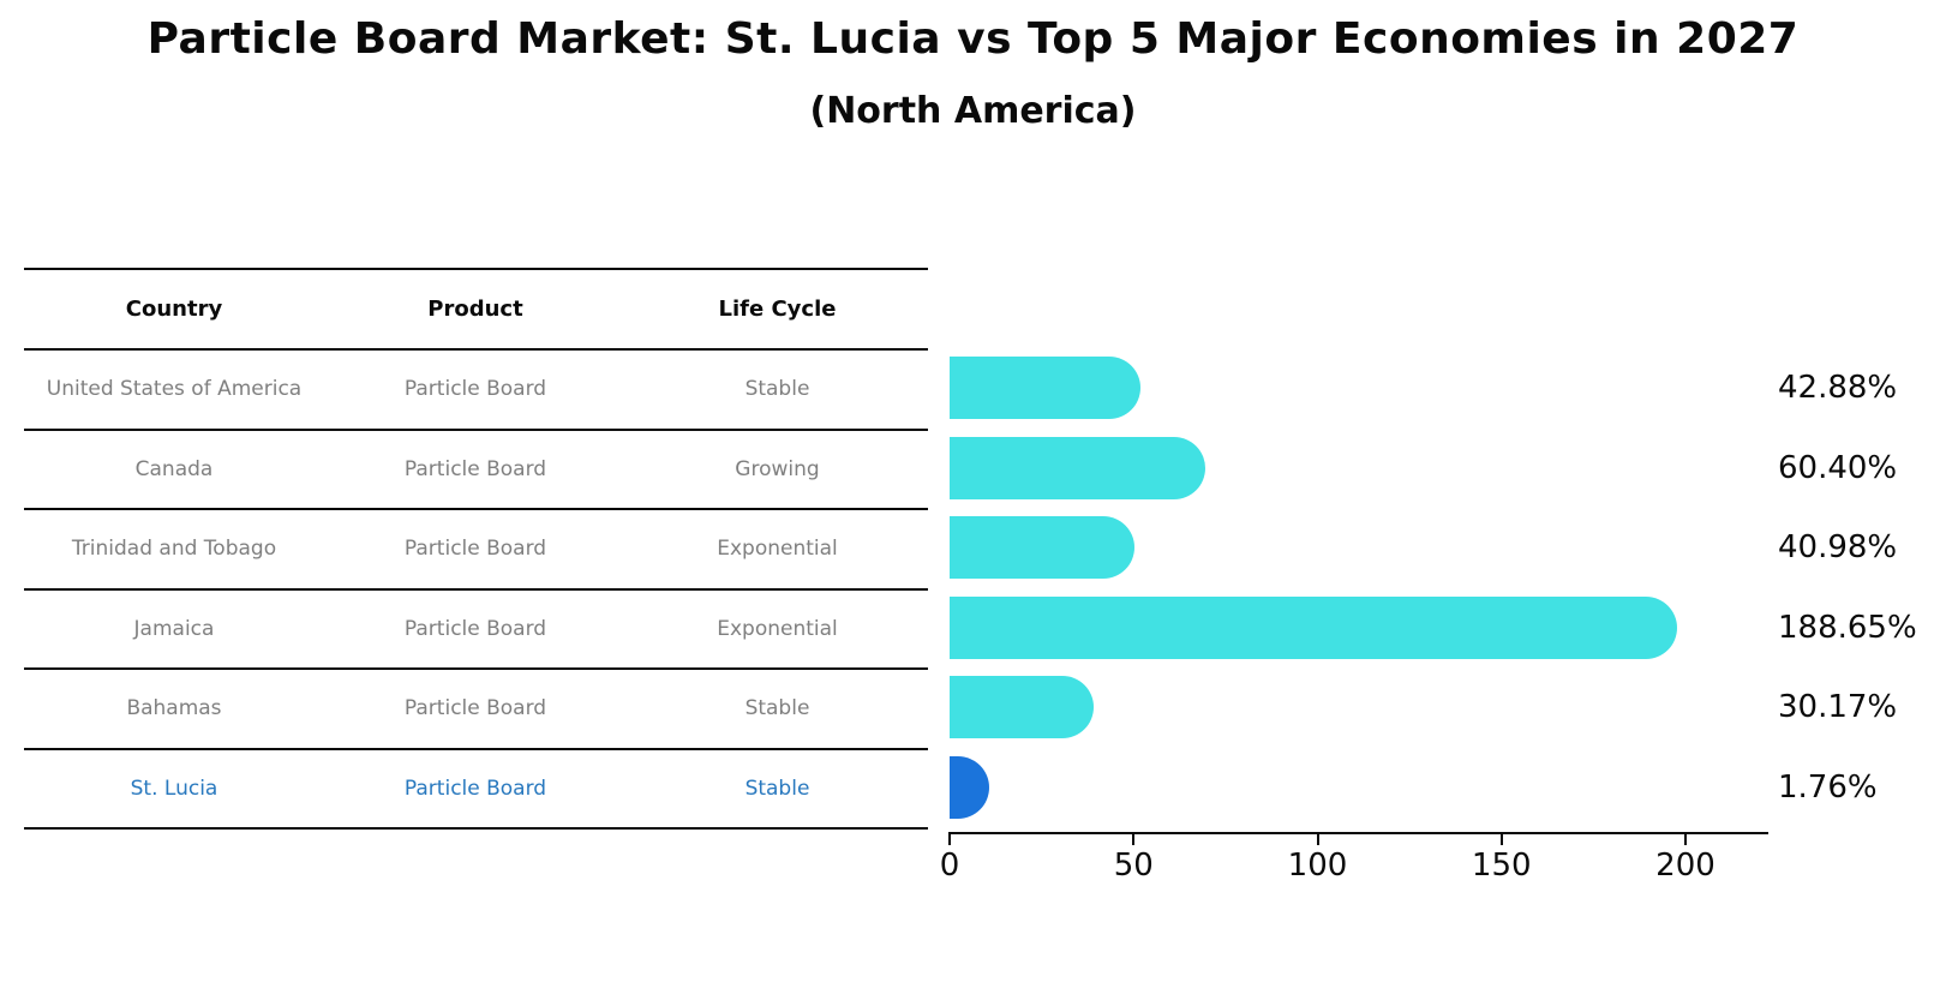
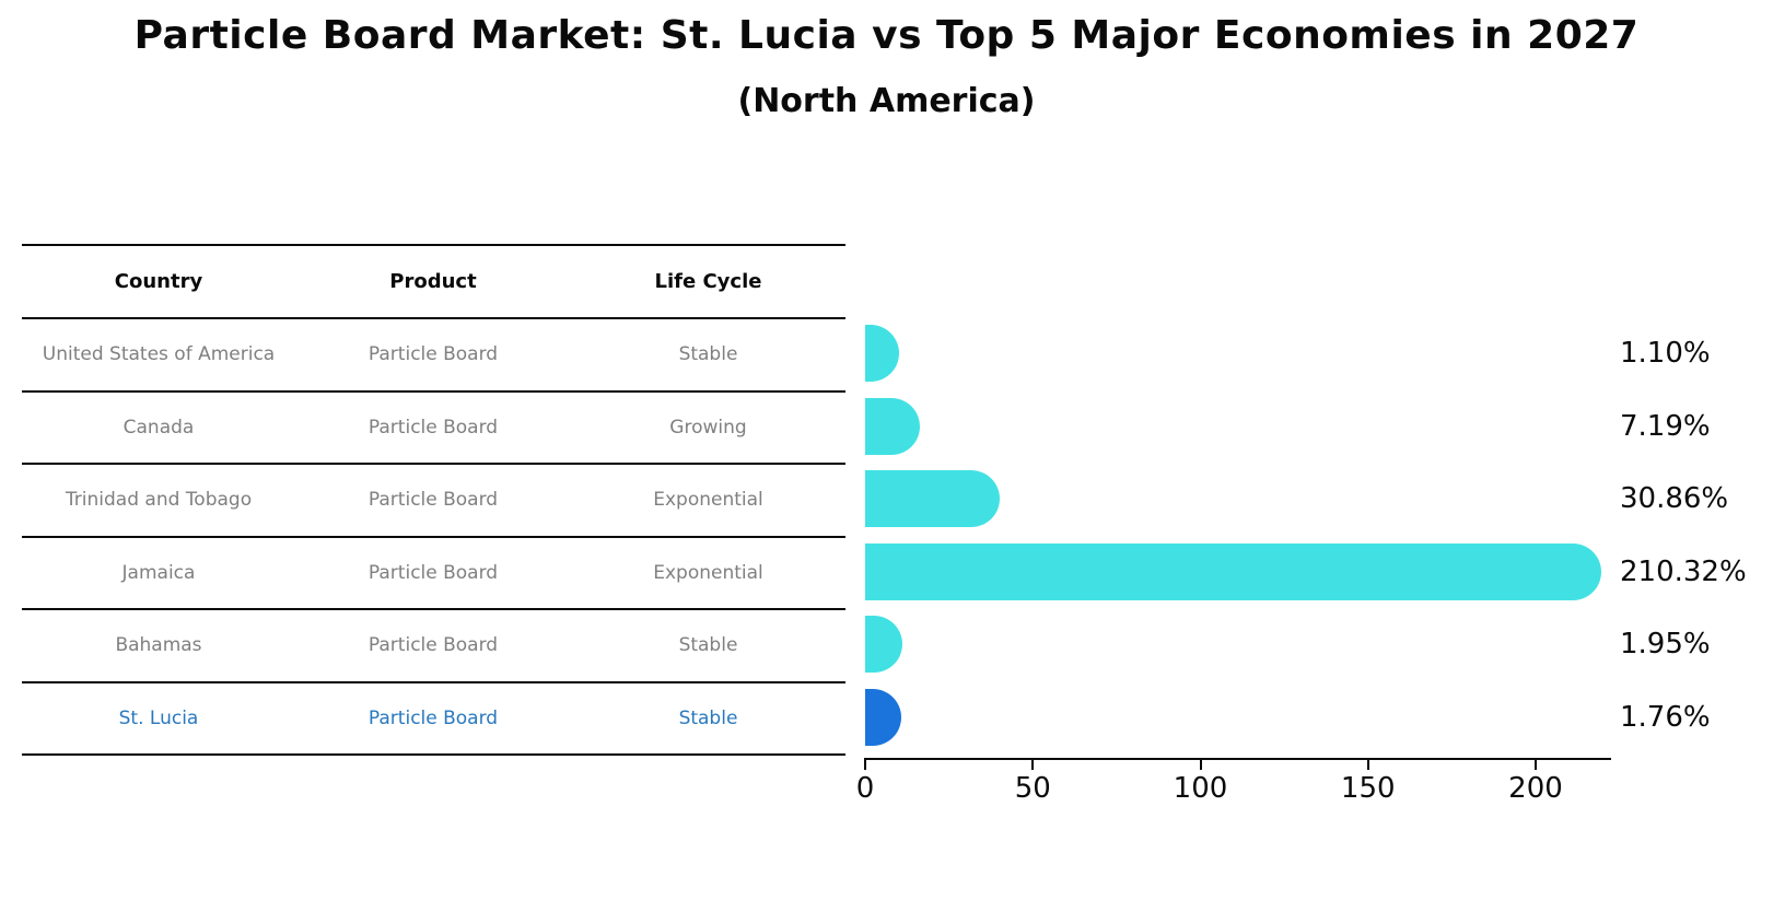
United States of America: 42.88% -> 1.10%
Canada: 60.40% -> 7.19%
Trinidad and Tobago: 40.98% -> 30.86%
Jamaica: 188.65% -> 210.32%
Bahamas: 30.17% -> 1.95%
